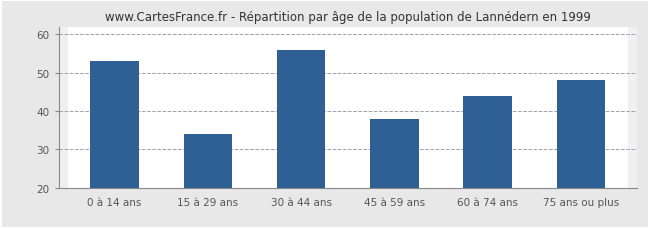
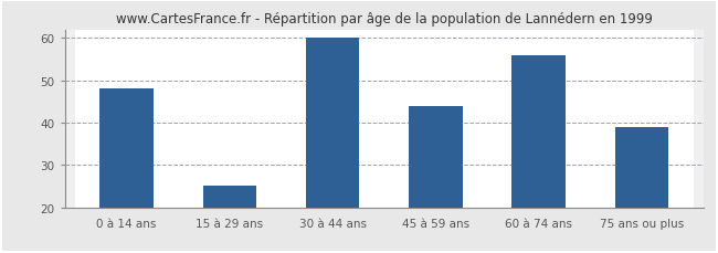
0 à 14 ans: 53 -> 48
15 à 29 ans: 34 -> 25
30 à 44 ans: 56 -> 60
45 à 59 ans: 38 -> 44
60 à 74 ans: 44 -> 56
75 ans ou plus: 48 -> 39
